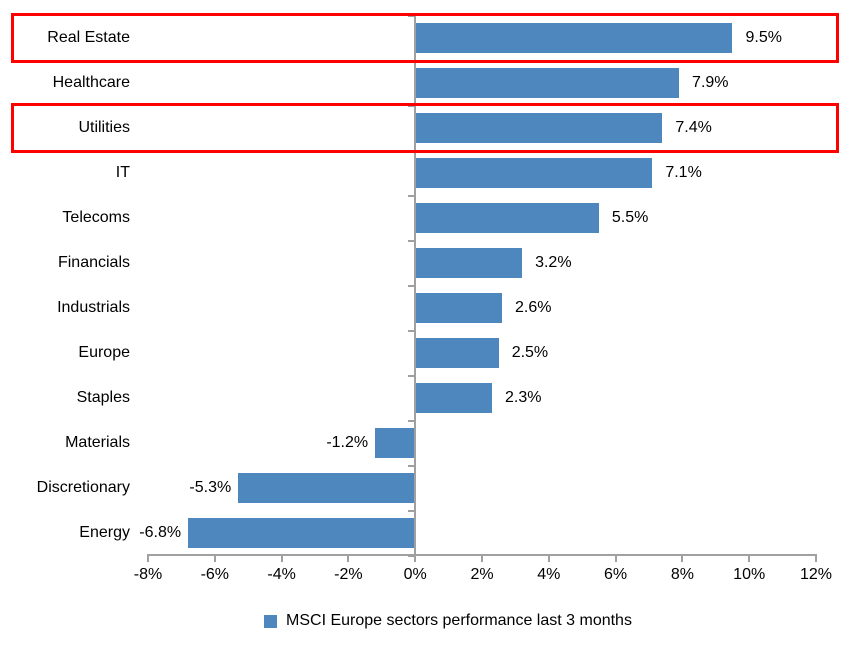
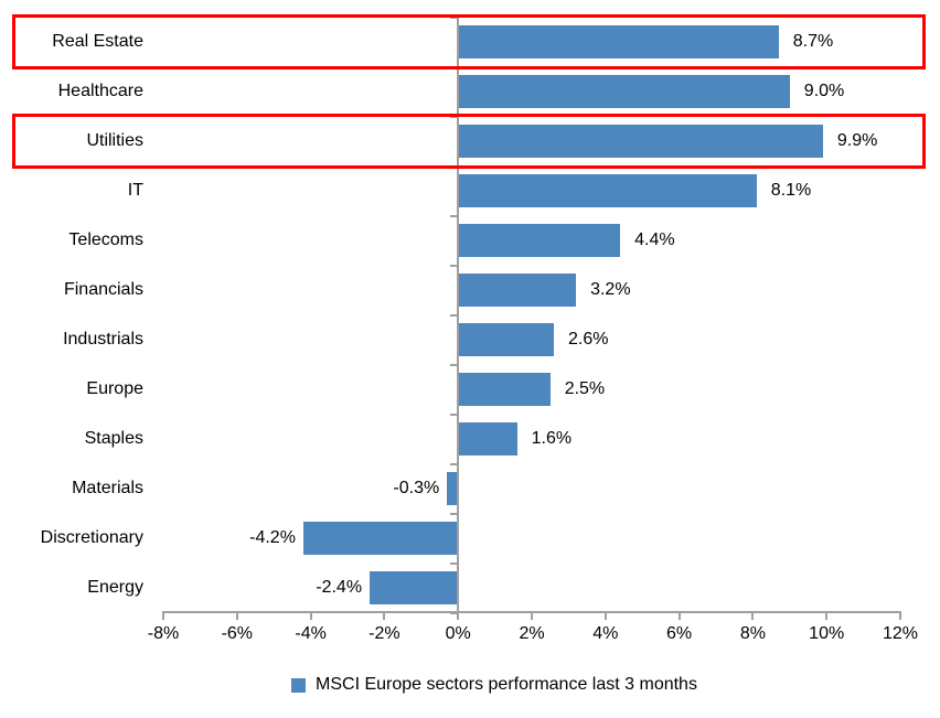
Real Estate: 9.5% -> 8.7%
Healthcare: 7.9% -> 9.0%
Utilities: 7.4% -> 9.9%
IT: 7.1% -> 8.1%
Telecoms: 5.5% -> 4.4%
Staples: 2.3% -> 1.6%
Materials: -1.2% -> -0.3%
Discretionary: -5.3% -> -4.2%
Energy: -6.8% -> -2.4%
